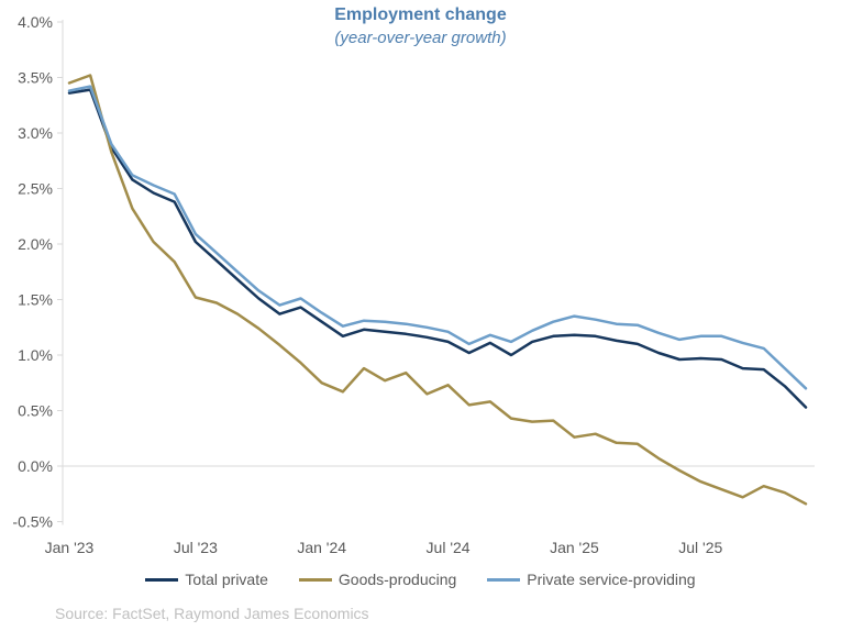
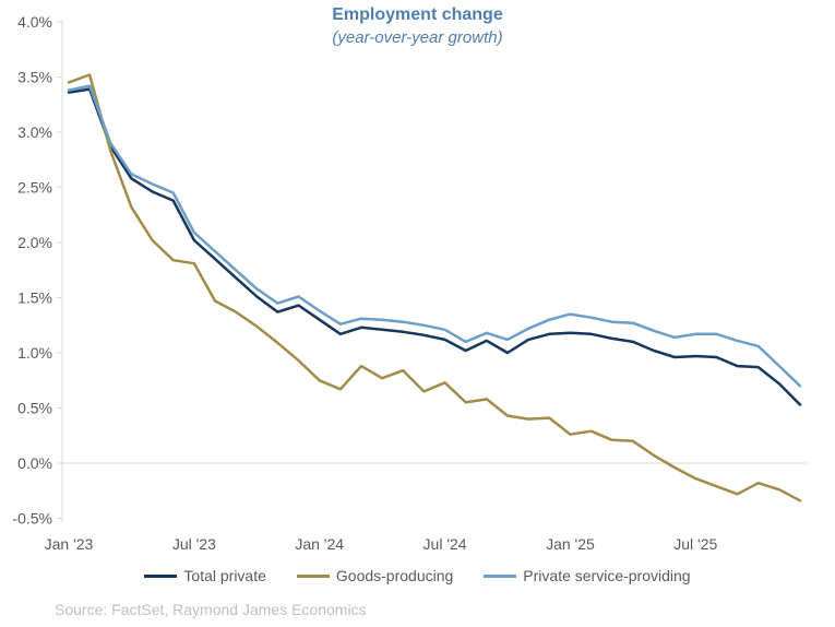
Goods-producing/Jul '23: 1.52% -> 1.81%
